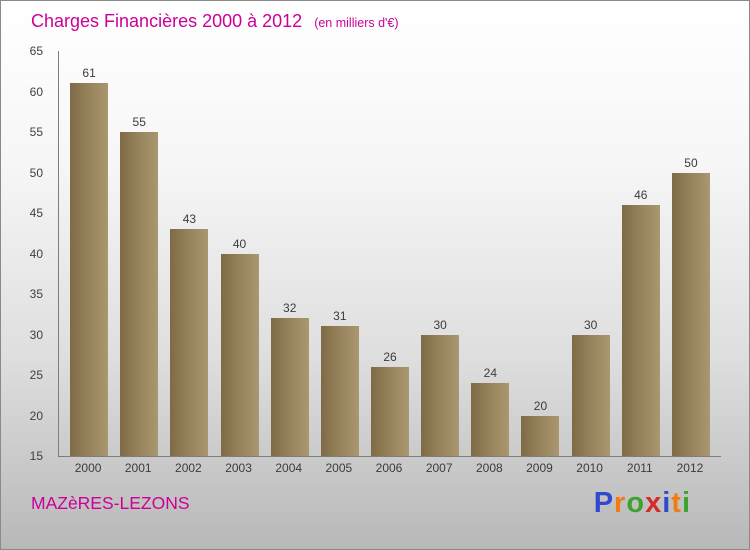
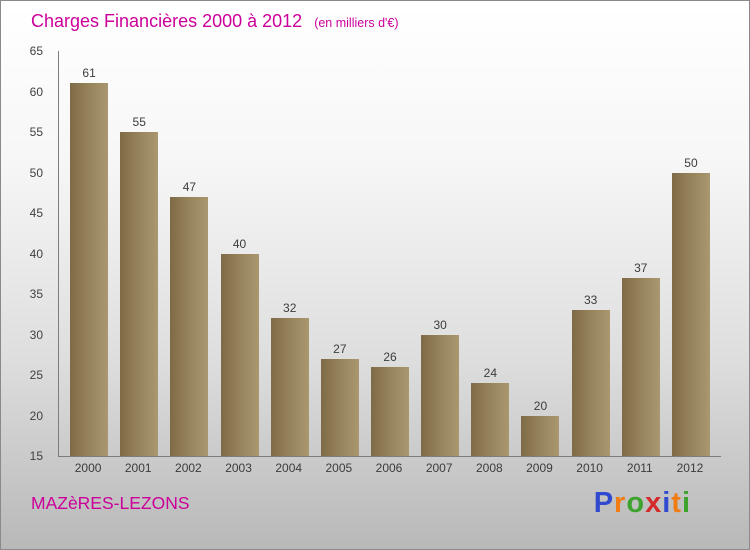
2002: 43 -> 47
2005: 31 -> 27
2010: 30 -> 33
2011: 46 -> 37
